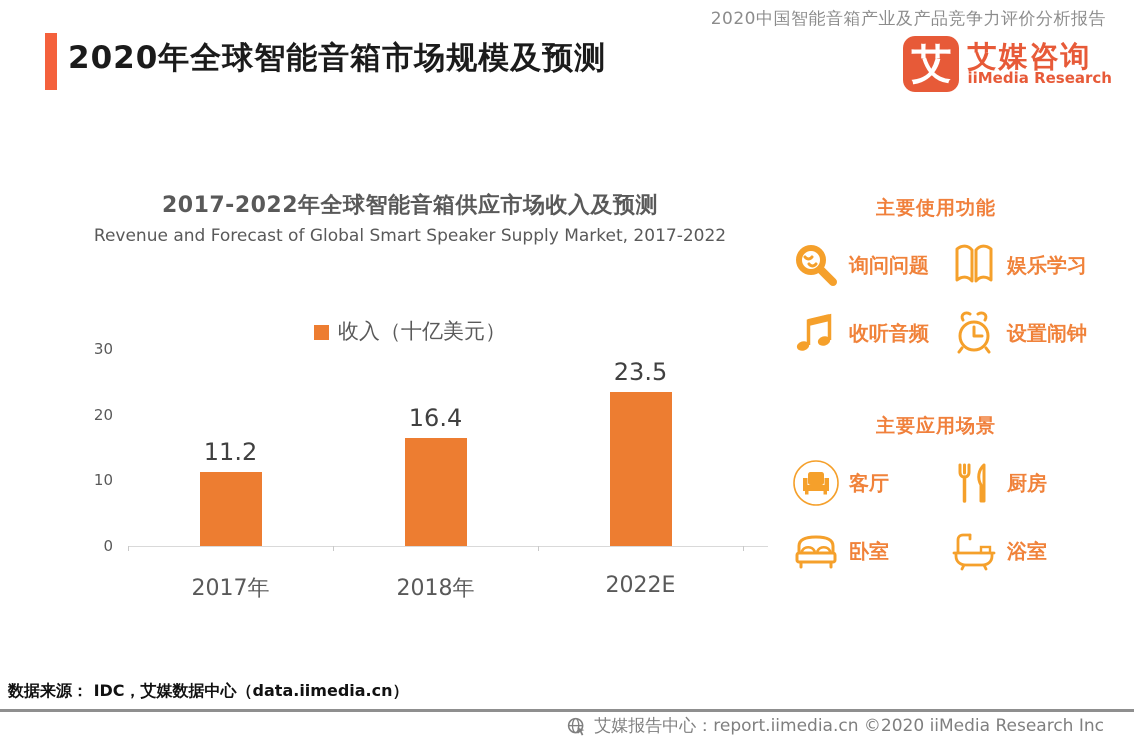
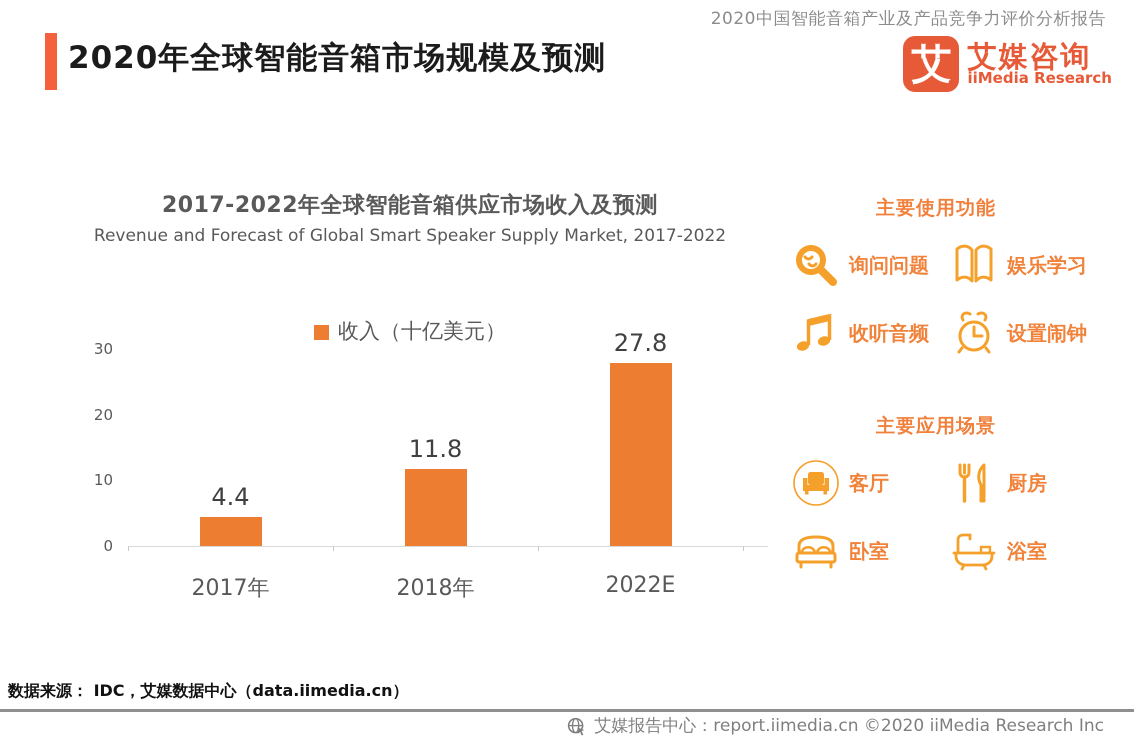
2017年: 11.2 -> 4.4
2018年: 16.4 -> 11.8
2022E: 23.5 -> 27.8
